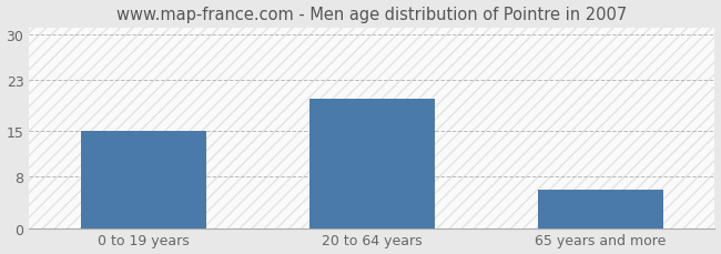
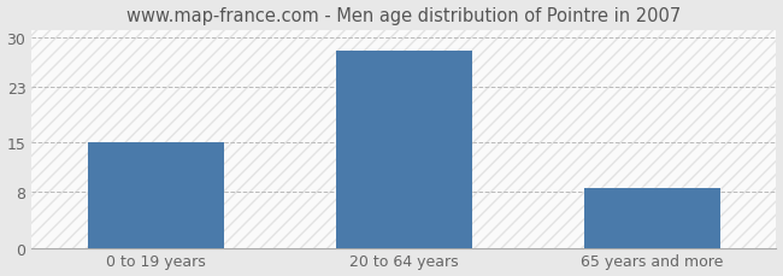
20 to 64 years: 20.0 -> 28.0
65 years and more: 6.0 -> 8.5
